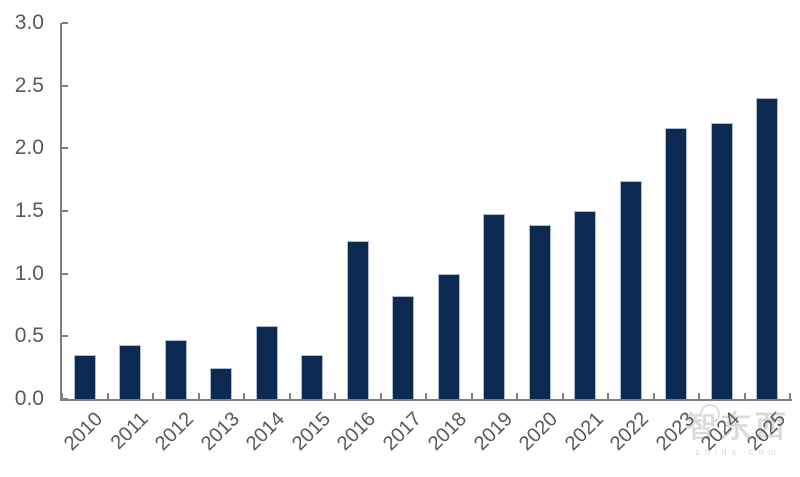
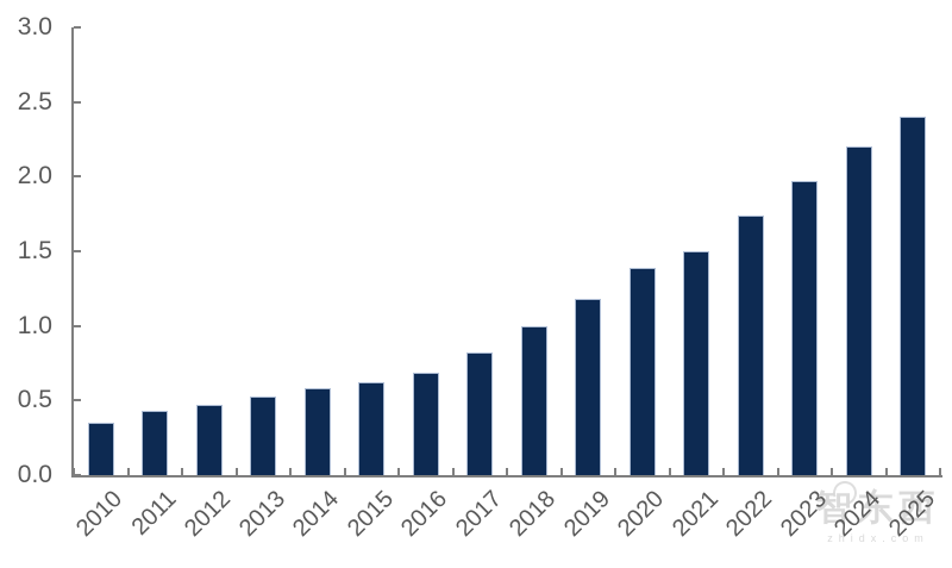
2013: 0.25 -> 0.53
2015: 0.35 -> 0.62
2016: 1.26 -> 0.69
2019: 1.48 -> 1.18
2023: 2.16 -> 1.97
